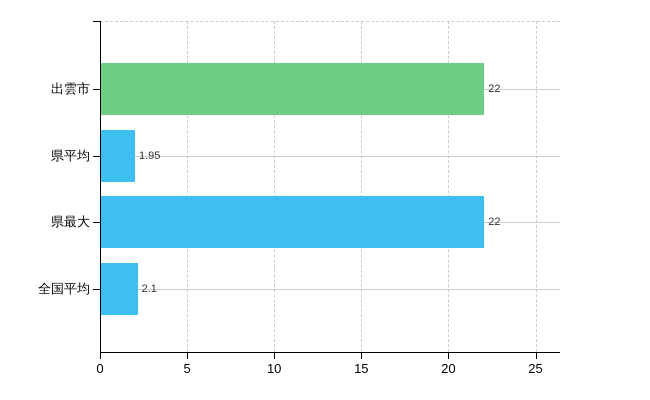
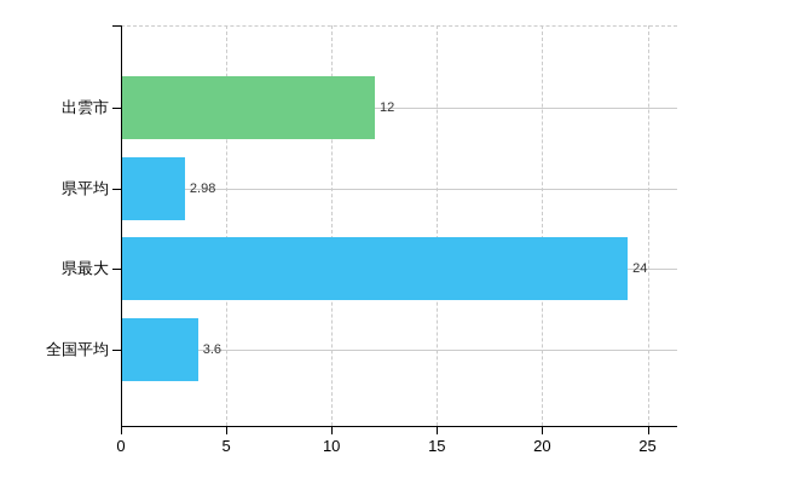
出雲市: 22 -> 12
県平均: 1.95 -> 2.98
県最大: 22 -> 24
全国平均: 2.1 -> 3.6
